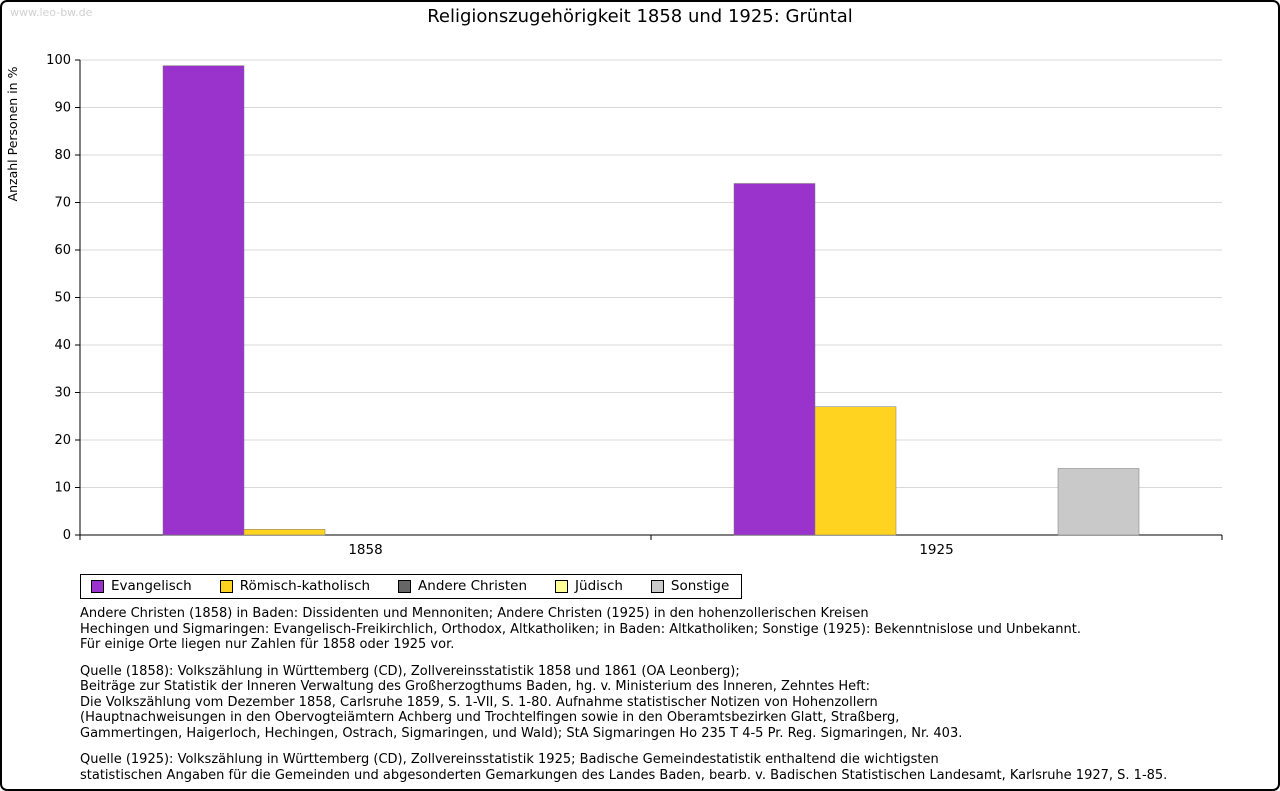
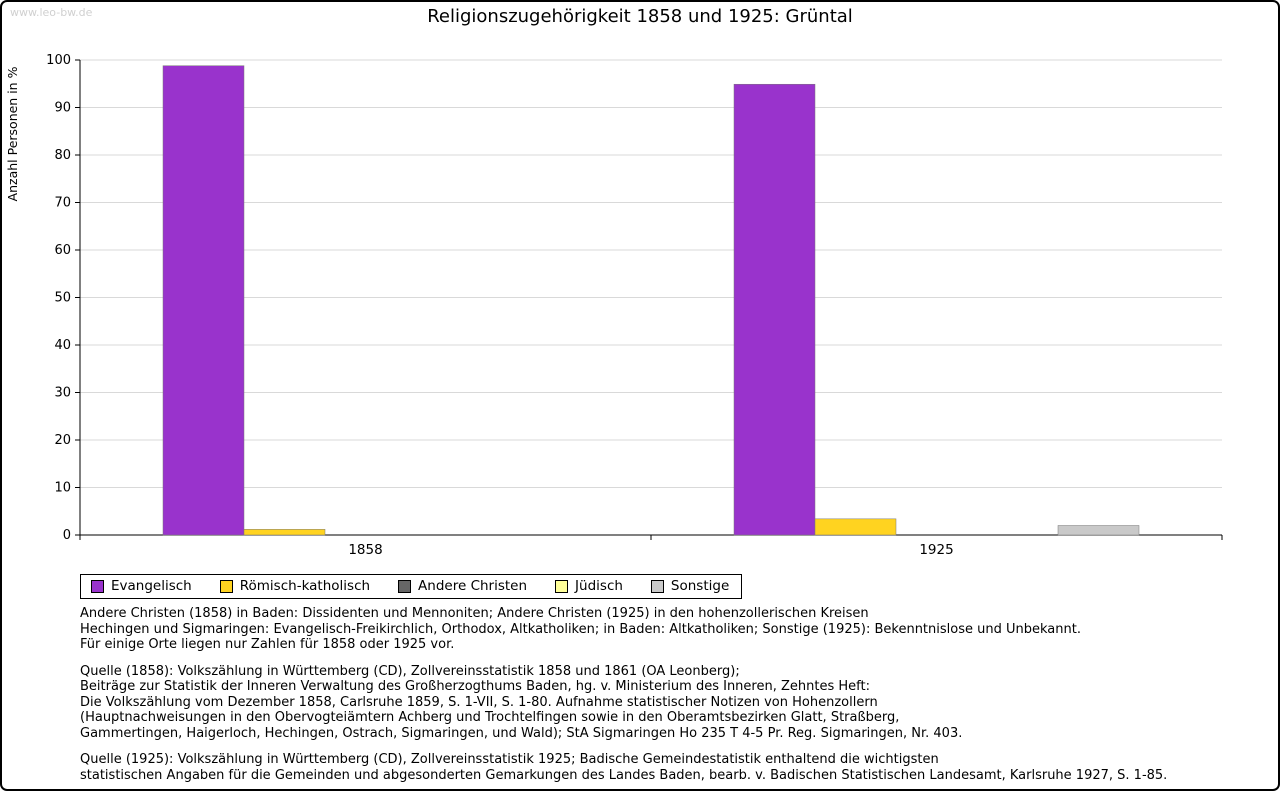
Evangelisch/1925: 74 -> 95
Römisch-katholisch/1925: 27 -> 3
Sonstige/1925: 14 -> 2
